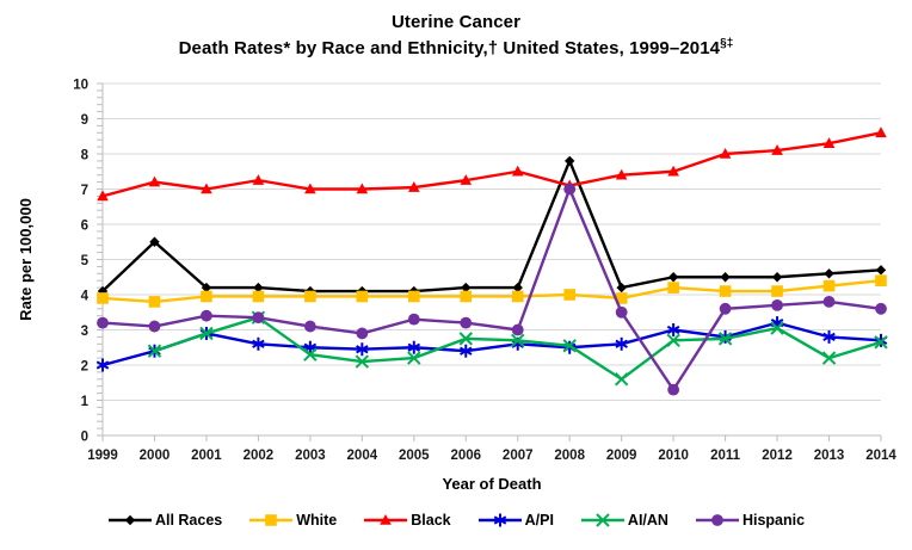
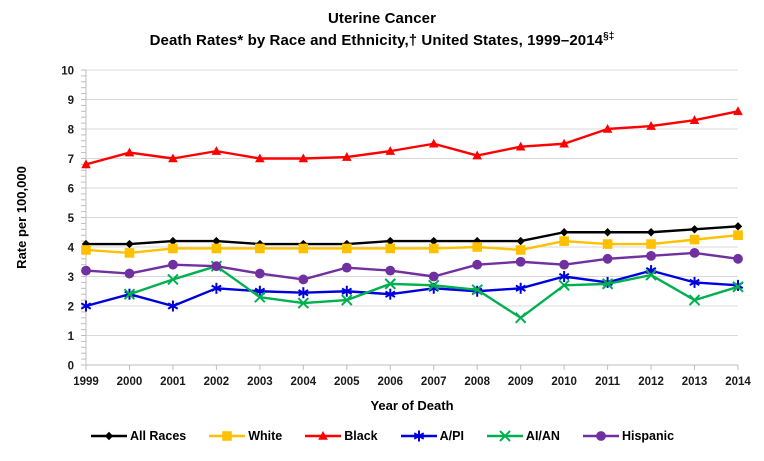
All Races/2000: 5.5 -> 4.1
A/PI/2001: 2.9 -> 2.0
All Races/2008: 7.8 -> 4.2
Hispanic/2008: 7.0 -> 3.4
Hispanic/2010: 1.3 -> 3.4
